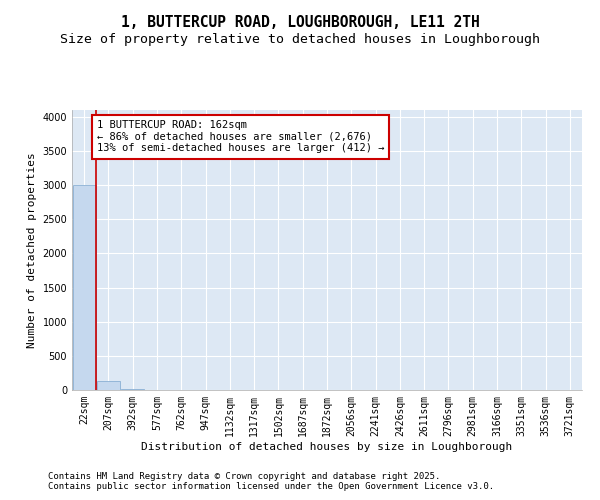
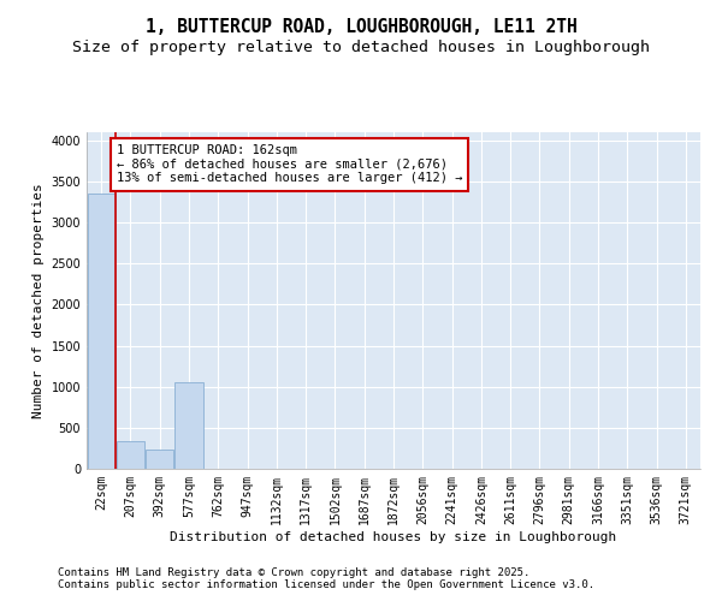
22sqm: 3000 -> 3360
207sqm: 120 -> 340
392sqm: 10 -> 240
577sqm: 0 -> 1060
